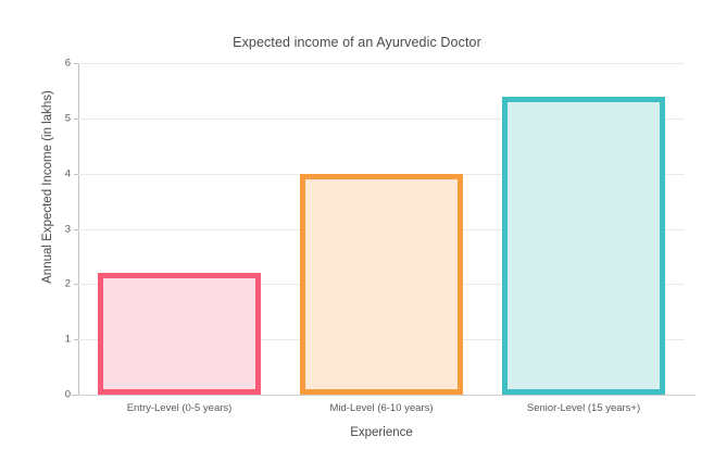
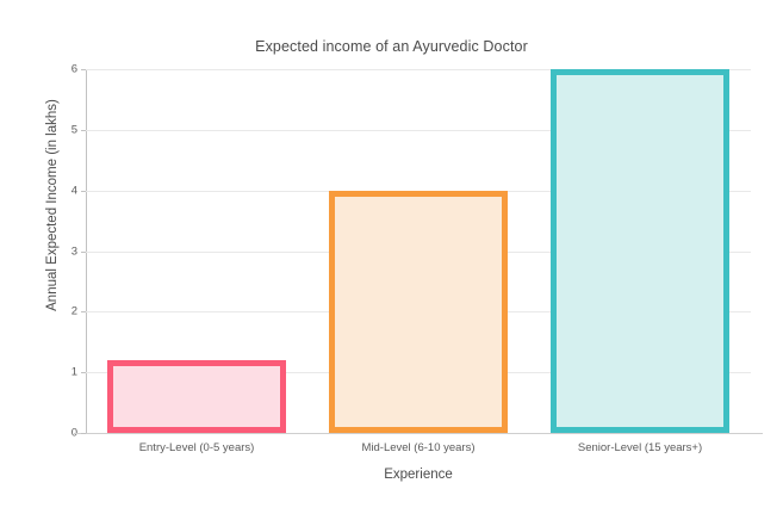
Entry-Level (0-5 years): 2.2 -> 1.2
Senior-Level (15 years+): 5.4 -> 6.0
